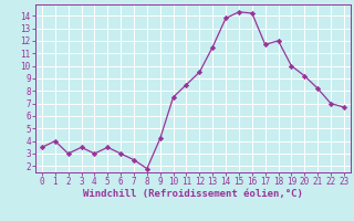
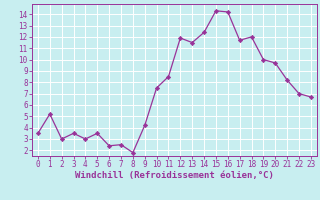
1: 4.0 -> 5.2
6: 3.0 -> 2.4
12: 9.5 -> 11.9
14: 13.8 -> 12.4
20: 9.2 -> 9.7
